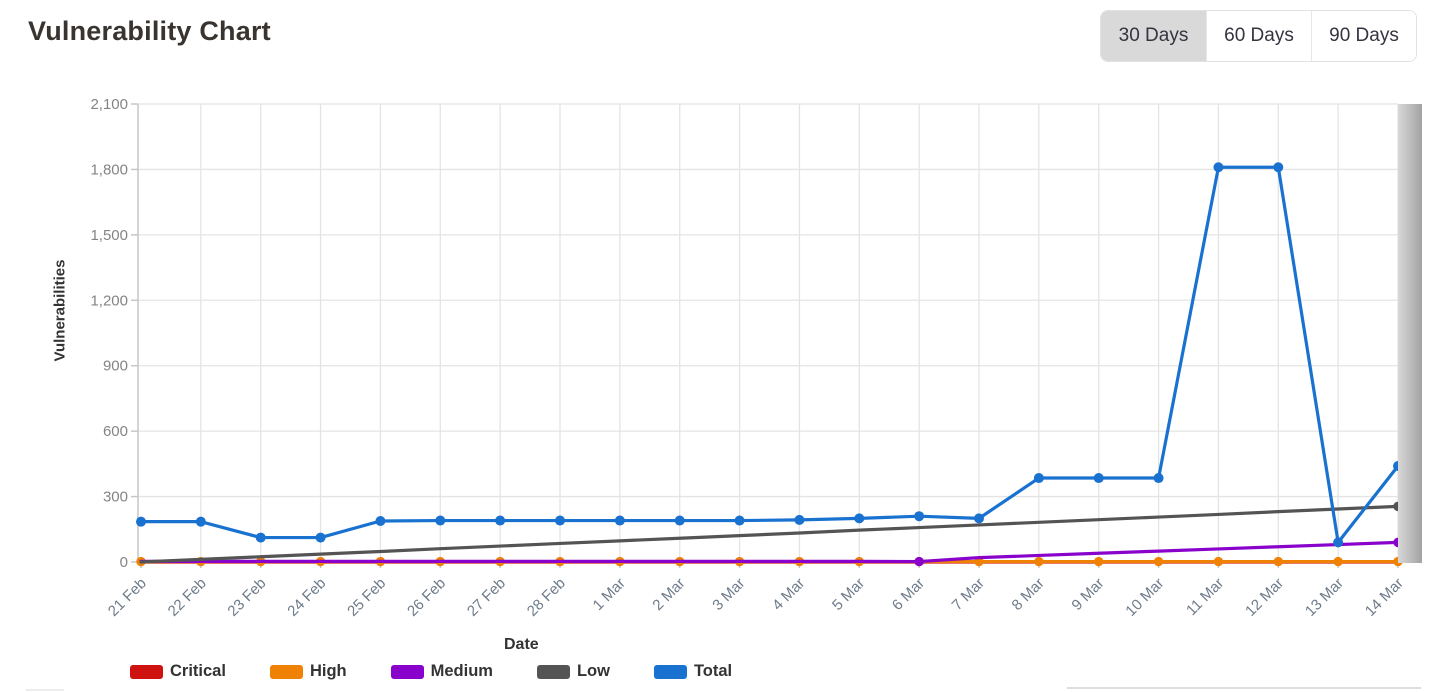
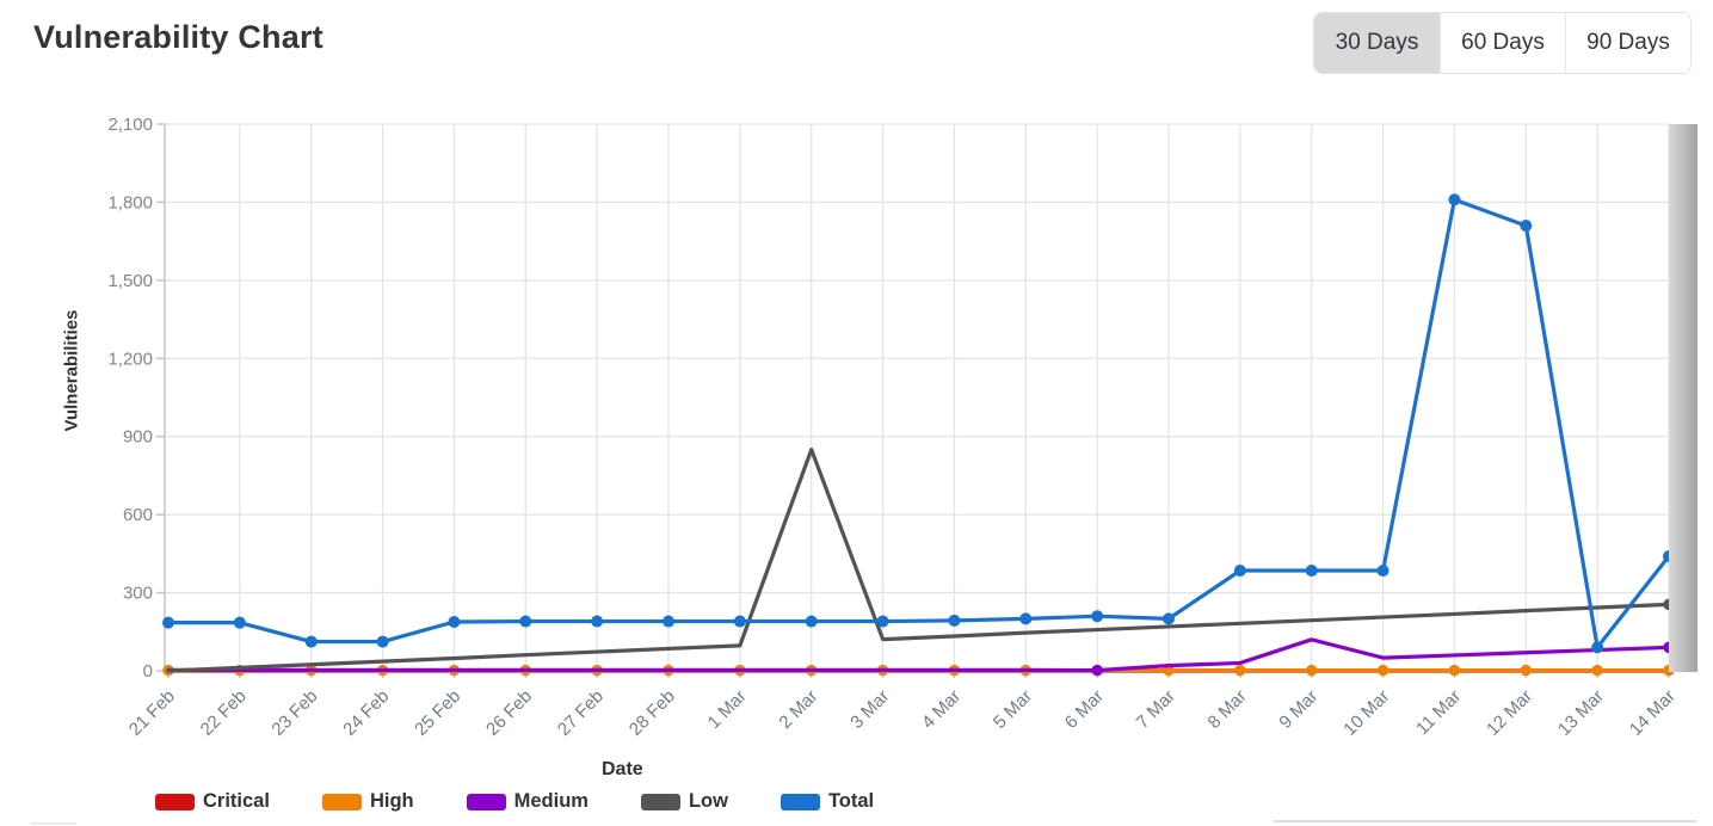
Low/2 Mar: 110 -> 850
Medium/9 Mar: 40 -> 120
Total/12 Mar: 1810 -> 1710
